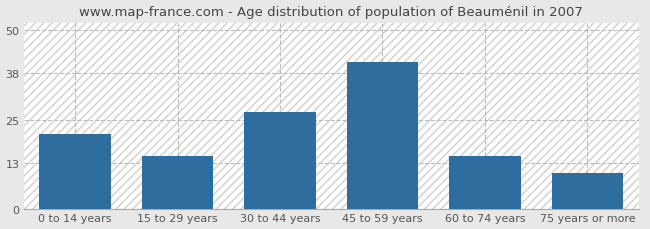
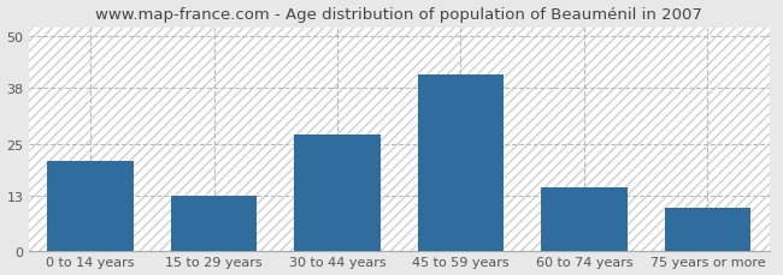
15 to 29 years: 15 -> 13
